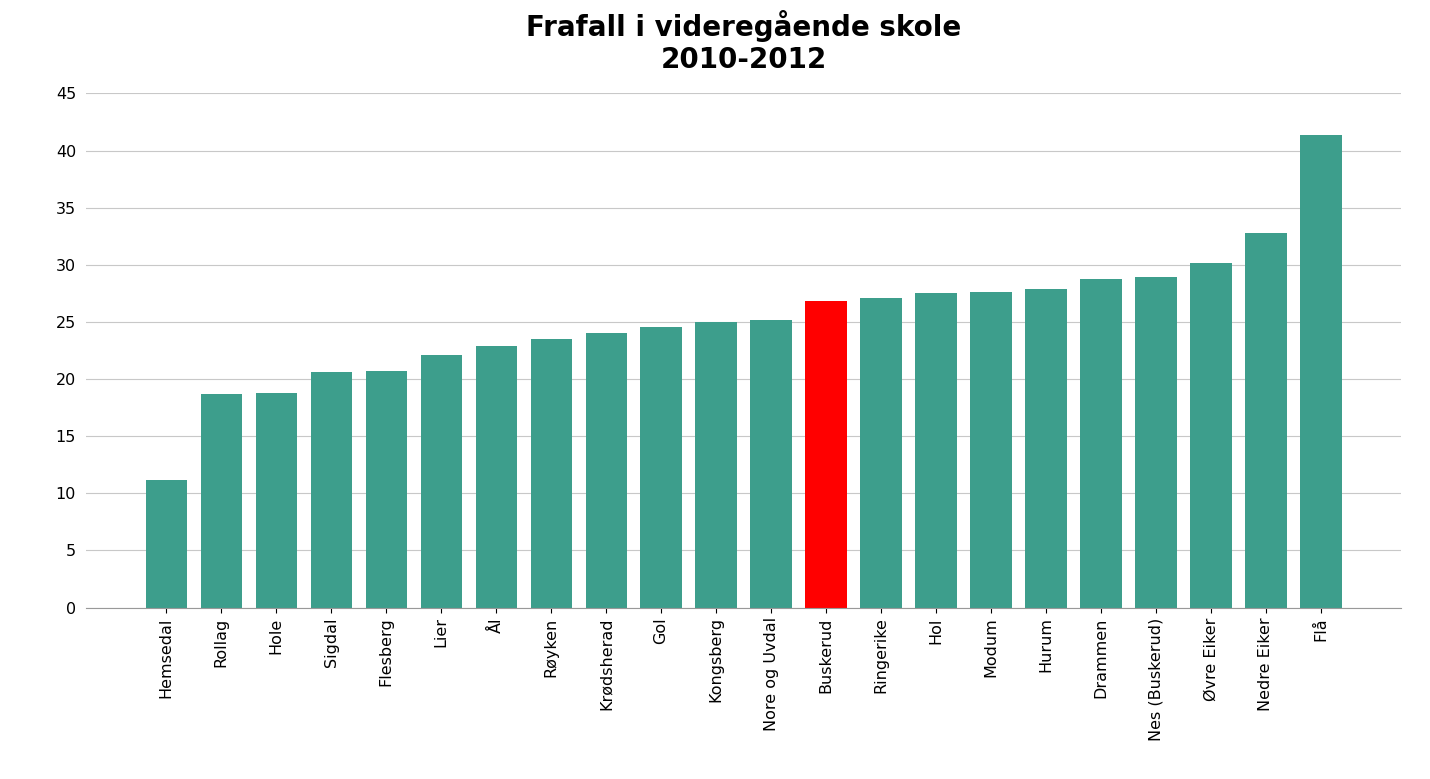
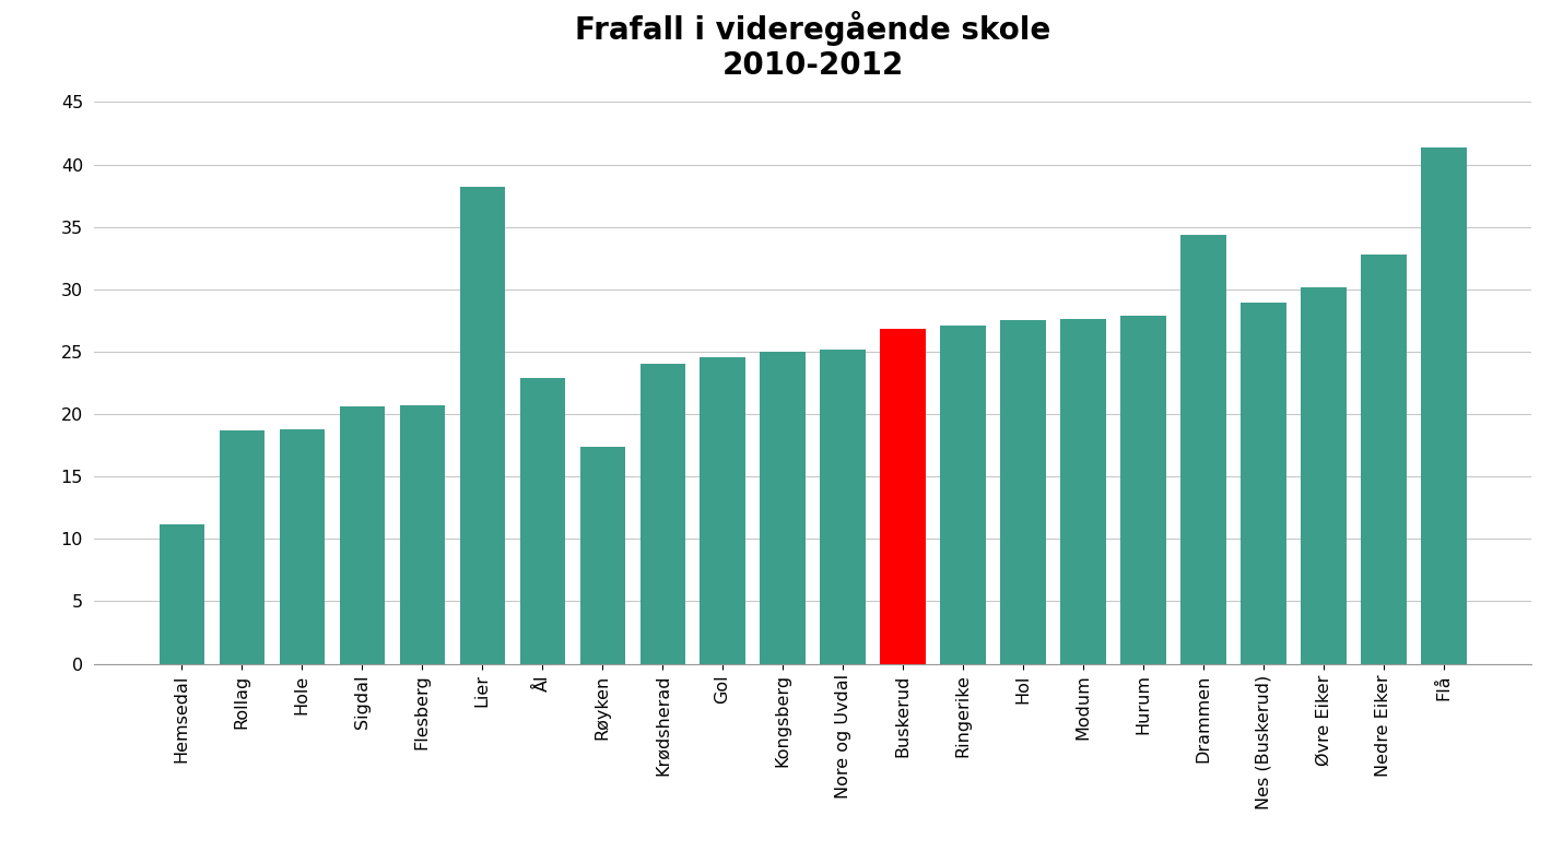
Lier: 22.1 -> 38.2
Røyken: 23.5 -> 17.4
Drammen: 28.8 -> 34.4
